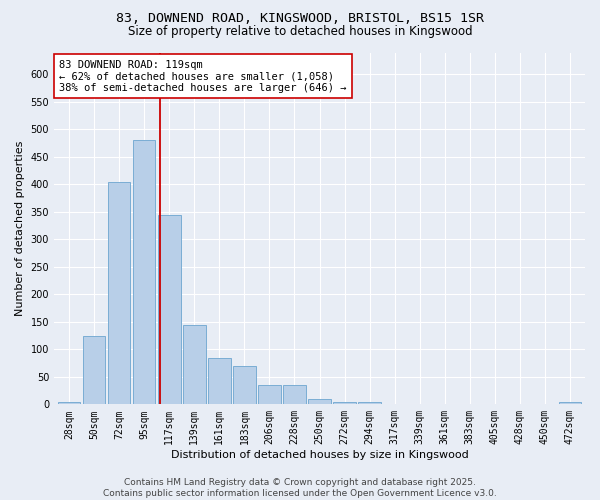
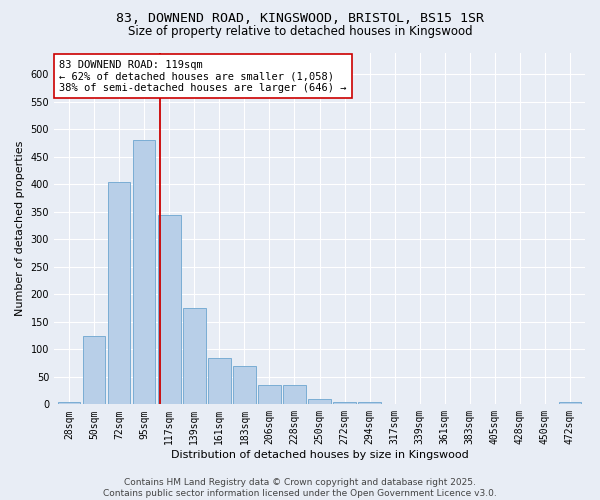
139sqm: 145 -> 176
